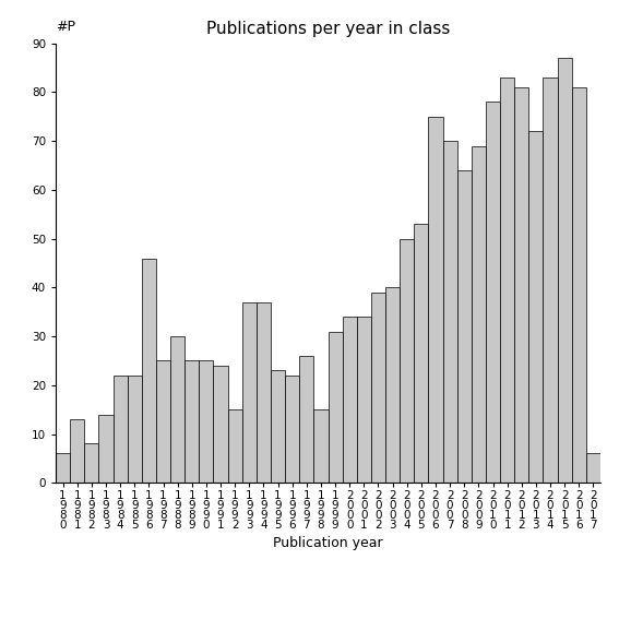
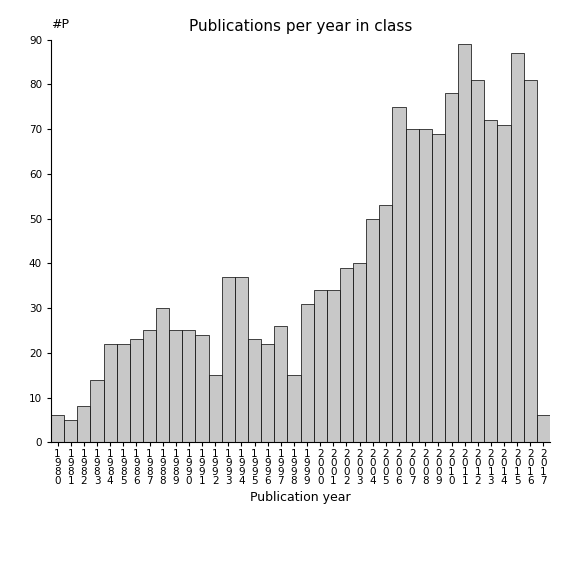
1 9 8 1: 13 -> 5
1 9 8 6: 46 -> 23
2 0 0 8: 64 -> 70
2 0 1 1: 83 -> 89
2 0 1 4: 83 -> 71
